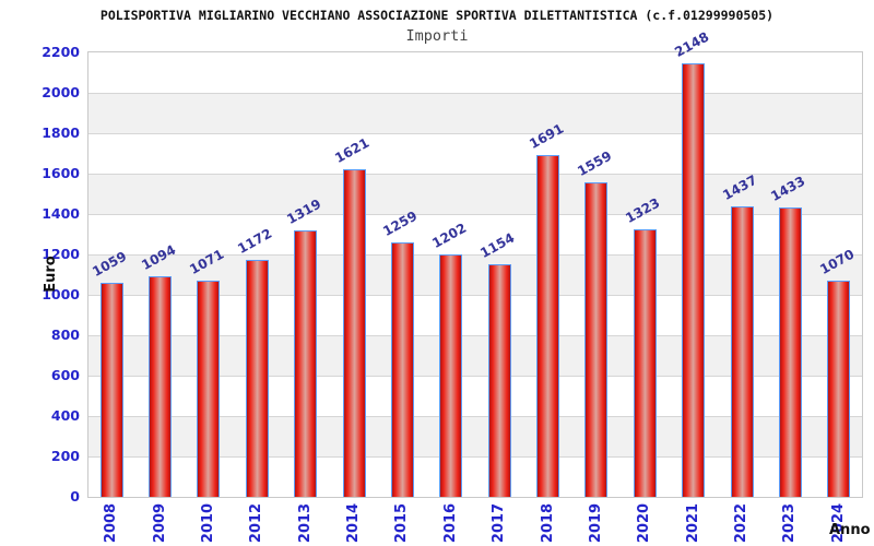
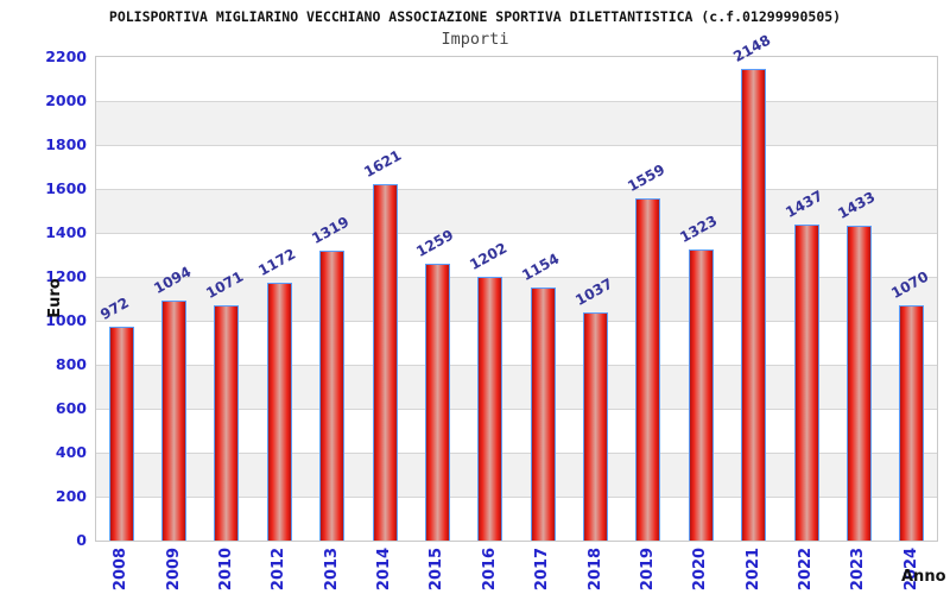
2008: 1059 -> 972
2018: 1691 -> 1037
